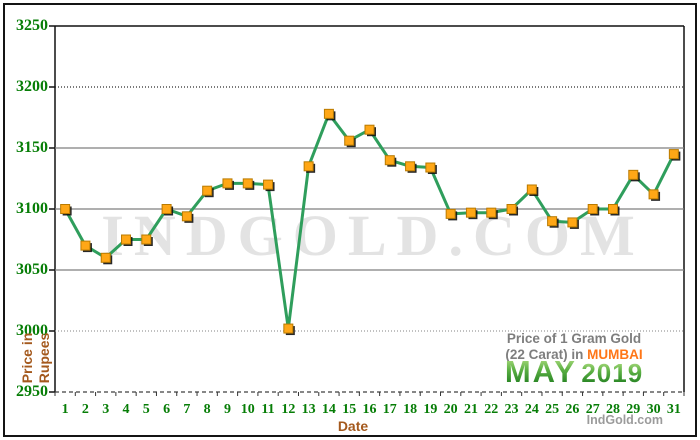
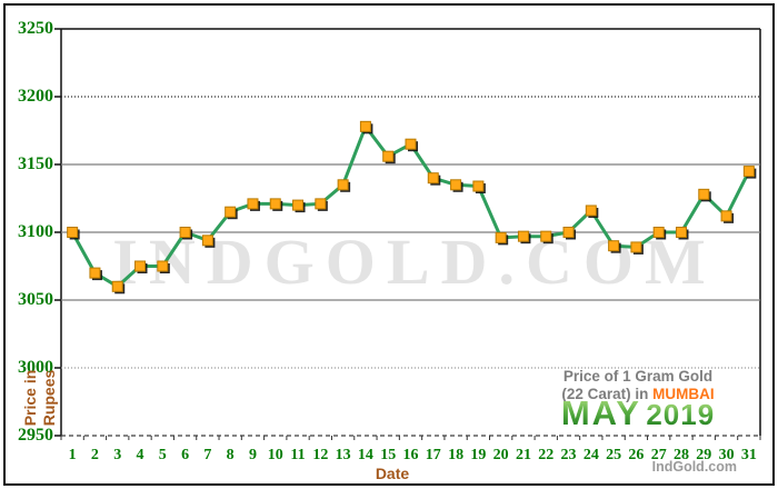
12: 3002 -> 3121
